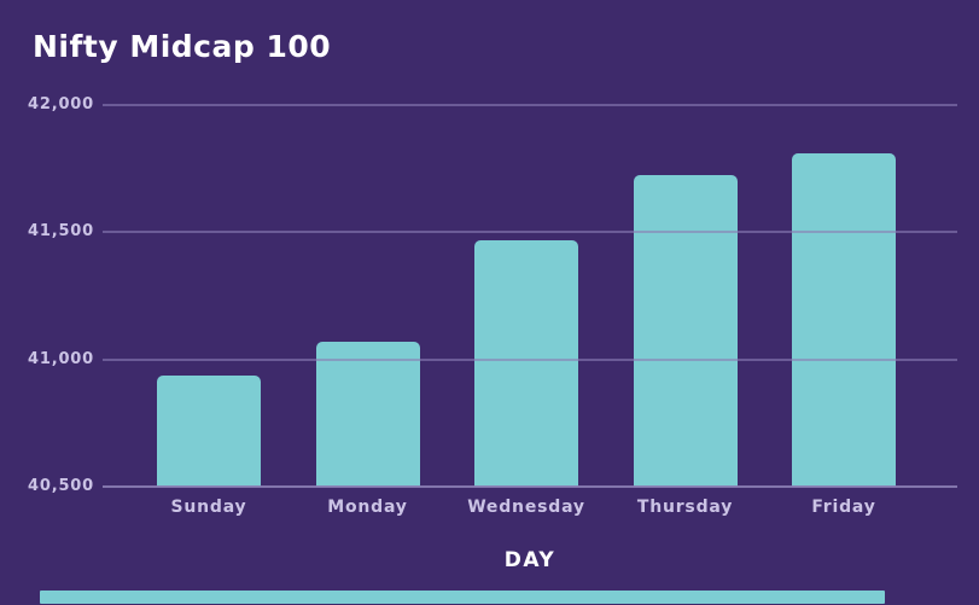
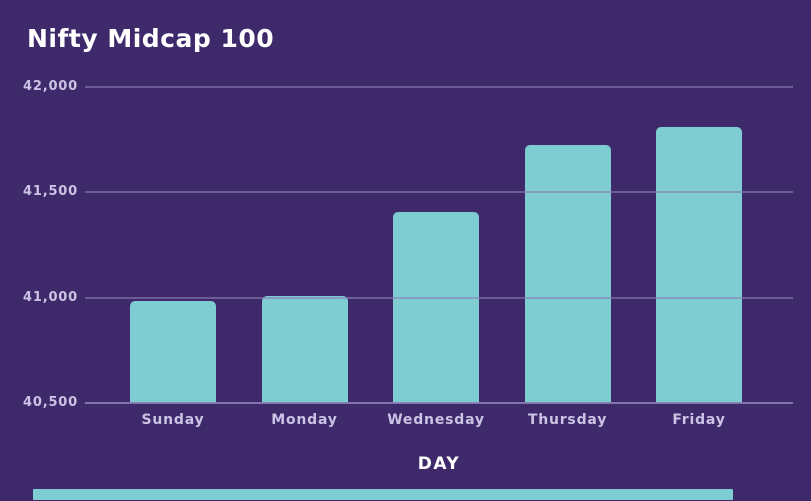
Sunday: 40,936 -> 40,983
Monday: 41,070 -> 41,010
Wednesday: 41,468 -> 41,405
